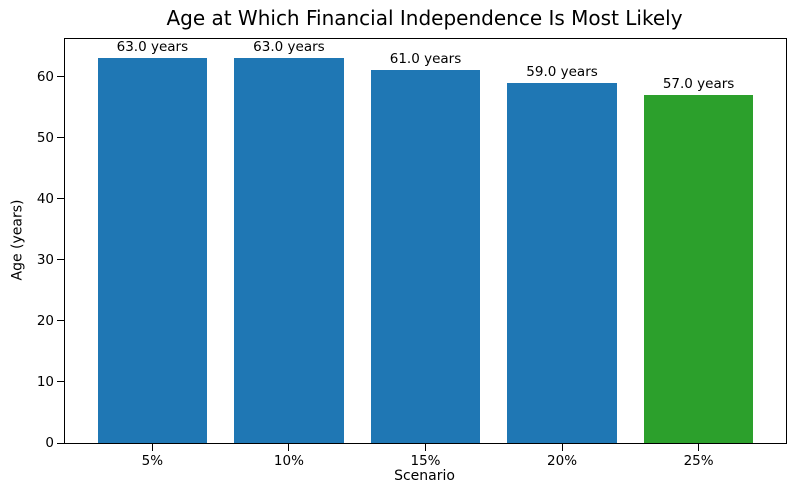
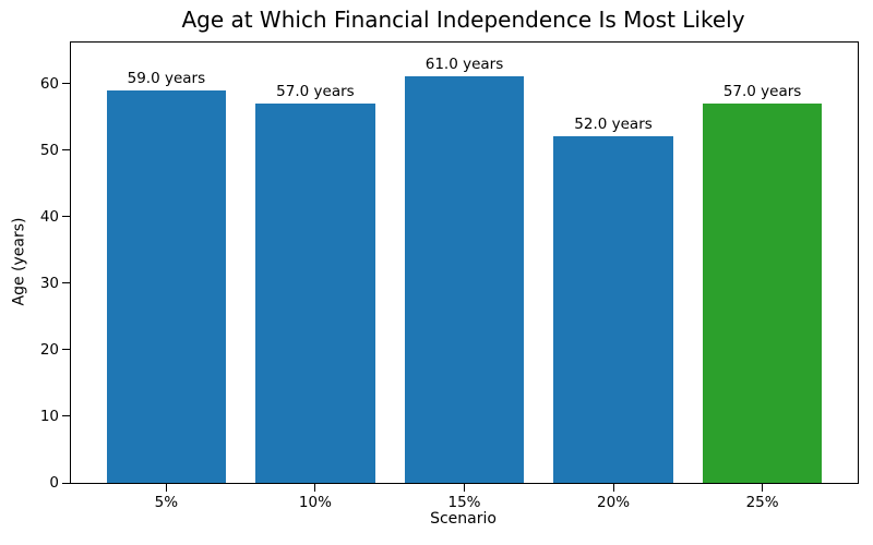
5%: 63.0 -> 59.0
10%: 63.0 -> 57.0
20%: 59.0 -> 52.0
